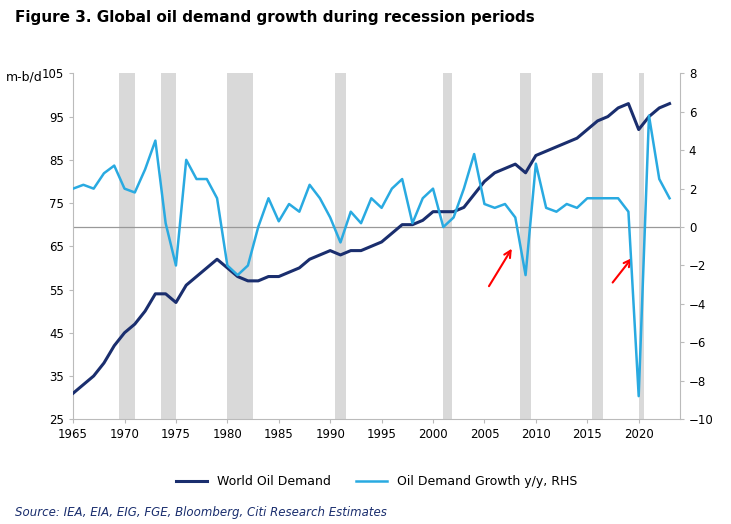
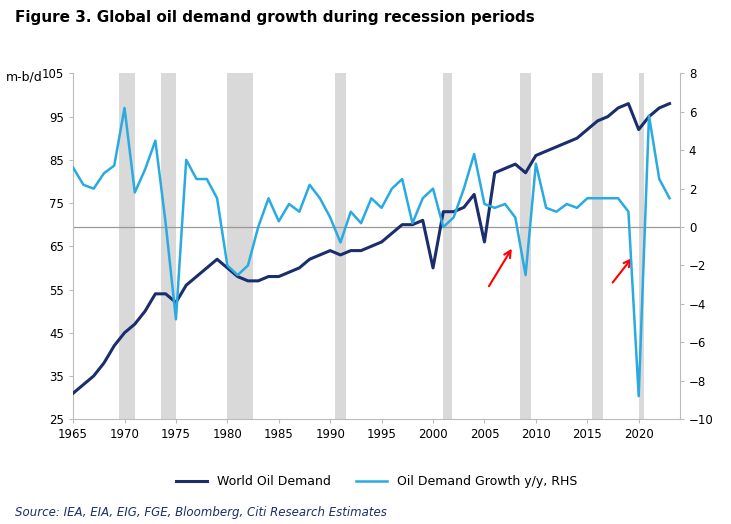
Oil Demand Growth y/y, RHS/1965: 2.0 -> 3.1
Oil Demand Growth y/y, RHS/1970: 2.0 -> 6.2
Oil Demand Growth y/y, RHS/1975: -2.0 -> -4.8
World Oil Demand/2000: 73 -> 60
World Oil Demand/2005: 80 -> 66
